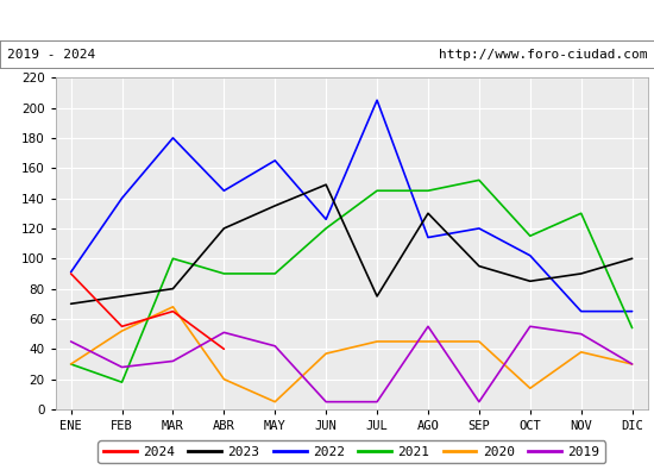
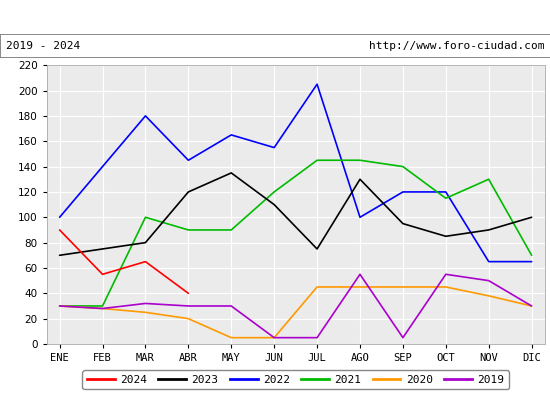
2022/ENE: 91 -> 100
2019/ENE: 45 -> 30
2021/FEB: 18 -> 30
2020/FEB: 52 -> 28
2020/MAR: 68 -> 25
2019/ABR: 51 -> 30
2019/MAY: 42 -> 30
2023/JUN: 149 -> 110
2022/JUN: 126 -> 155
2020/JUN: 37 -> 5
2022/AGO: 114 -> 100
2021/SEP: 152 -> 140
2022/OCT: 102 -> 120
2020/OCT: 14 -> 45
2021/DIC: 54 -> 70
